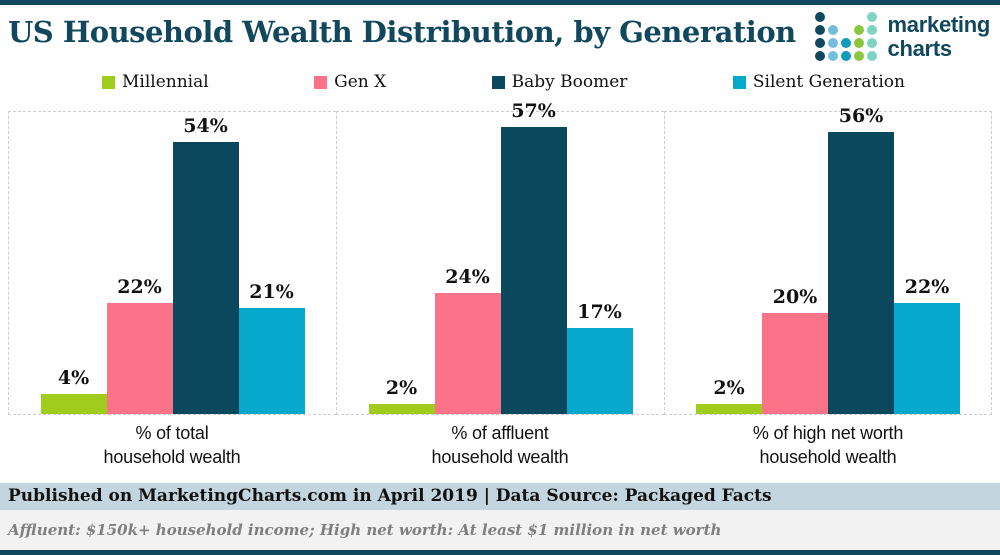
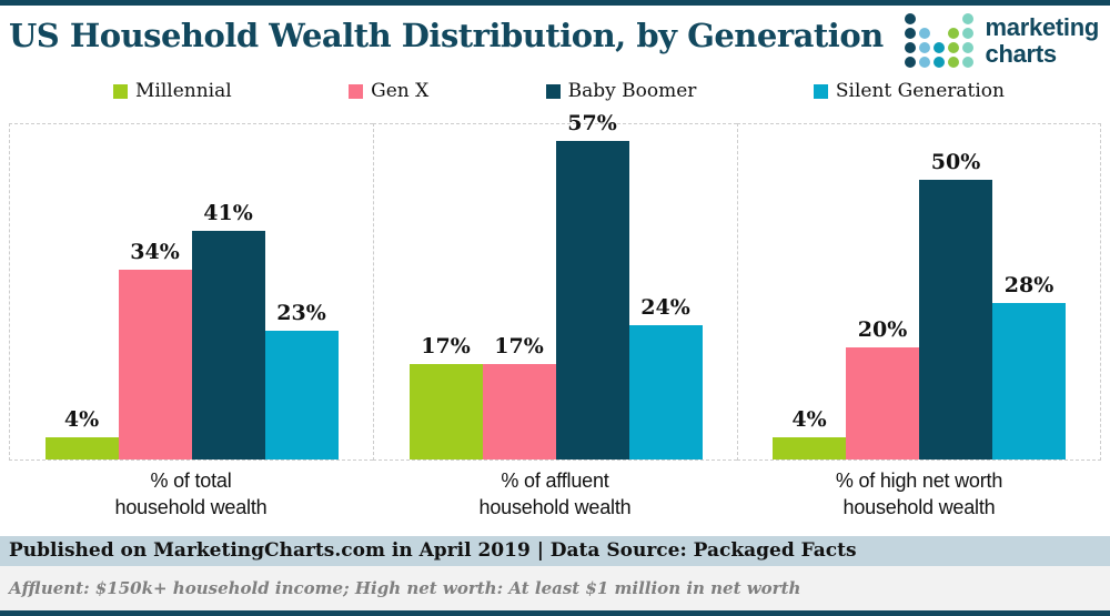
Gen X/% of total household wealth: 22% -> 34%
Baby Boomer/% of total household wealth: 54% -> 41%
Silent Generation/% of total household wealth: 21% -> 23%
Millennial/% of affluent household wealth: 2% -> 17%
Gen X/% of affluent household wealth: 24% -> 17%
Silent Generation/% of affluent household wealth: 17% -> 24%
Millennial/% of high net worth household wealth: 2% -> 4%
Baby Boomer/% of high net worth household wealth: 56% -> 50%
Silent Generation/% of high net worth household wealth: 22% -> 28%
